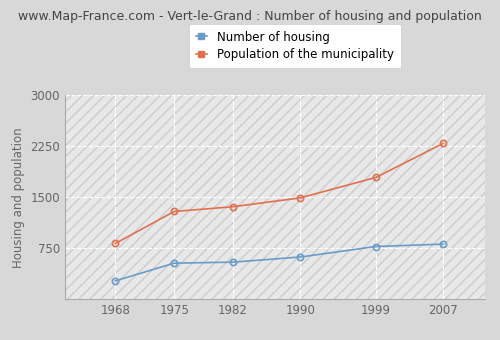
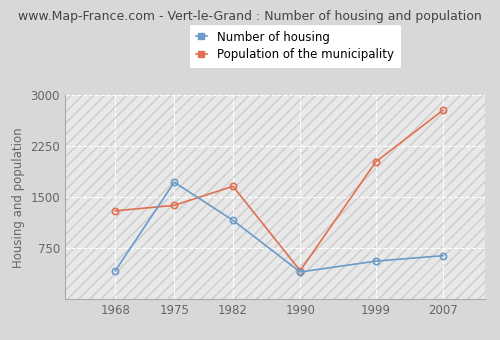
Number of housing/1968: 270 -> 420
Population of the municipality/1968: 820 -> 1300
Number of housing/1975: 530 -> 1720
Population of the municipality/1975: 1290 -> 1380
Number of housing/1982: 540 -> 1160
Population of the municipality/1982: 1360 -> 1660
Number of housing/1990: 620 -> 400
Population of the municipality/1990: 1490 -> 420
Number of housing/1999: 780 -> 560
Population of the municipality/1999: 1790 -> 2020
Number of housing/2007: 810 -> 640
Population of the municipality/2007: 2290 -> 2780
